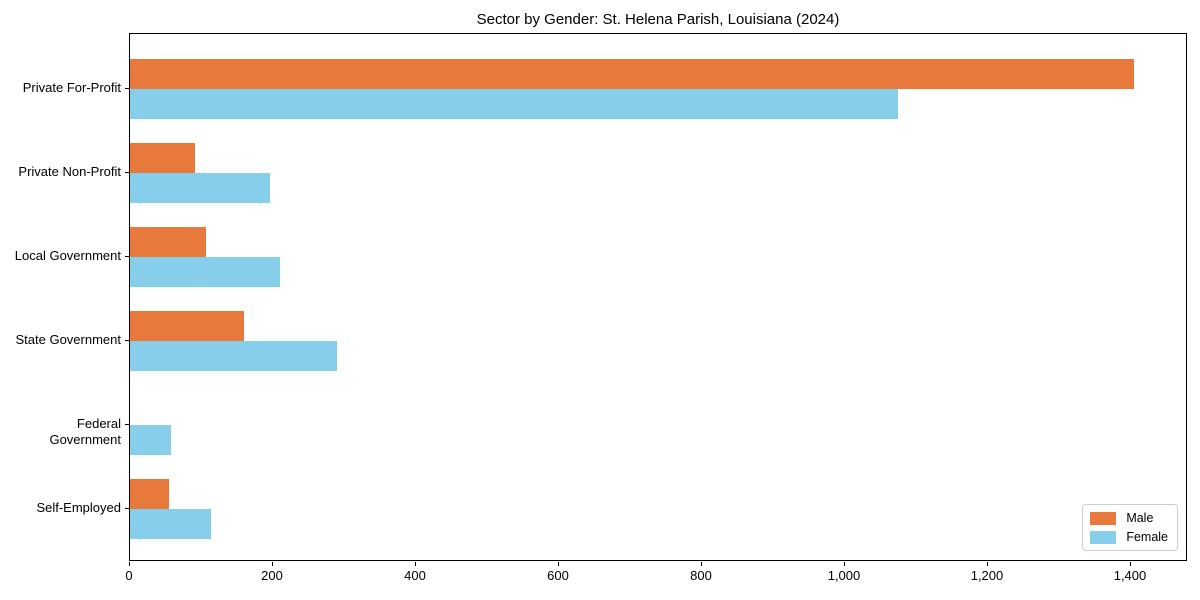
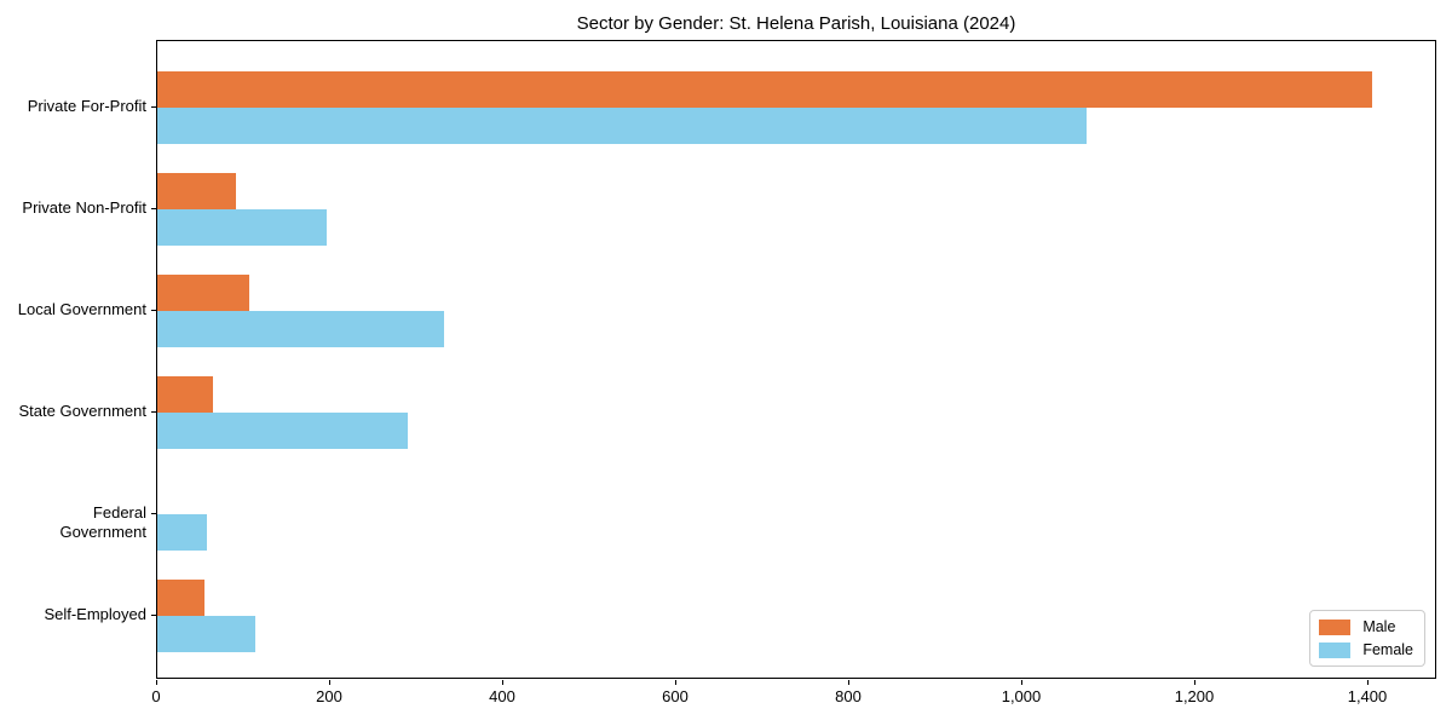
Female/Local Government: 210 -> 330
Male/State Government: 160 -> 60
